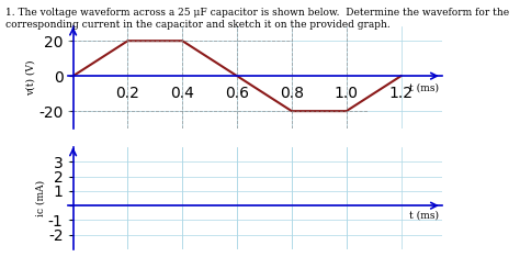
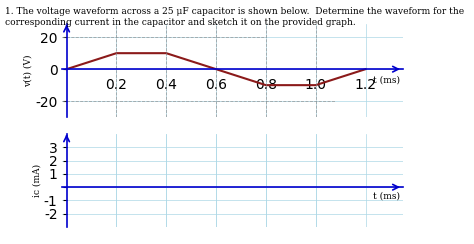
0.2: 20 -> 10
0.4: 20 -> 10
0.8: -20 -> -10
1.0: -20 -> -10
